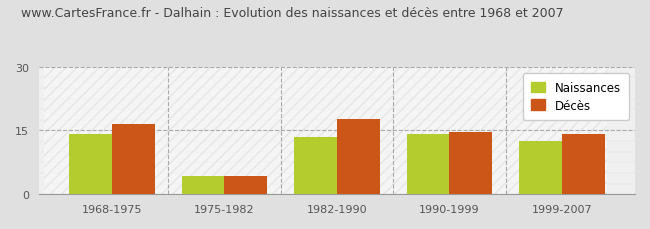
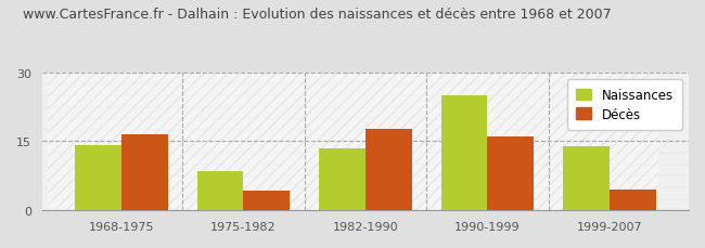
Naissances/1975-1982: 4.2 -> 8.5
Naissances/1990-1999: 14.2 -> 25.0
Décès/1990-1999: 14.8 -> 16.0
Naissances/1999-2007: 12.5 -> 14.0
Décès/1999-2007: 14.2 -> 4.5
